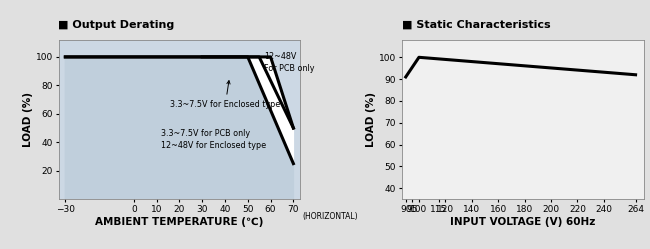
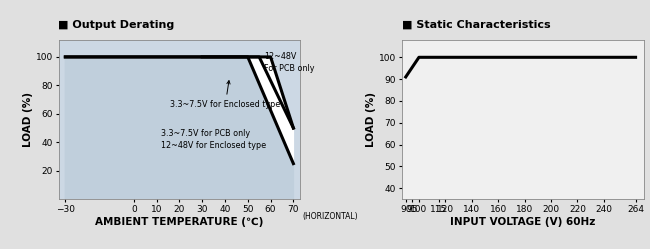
264: 92 -> 100
